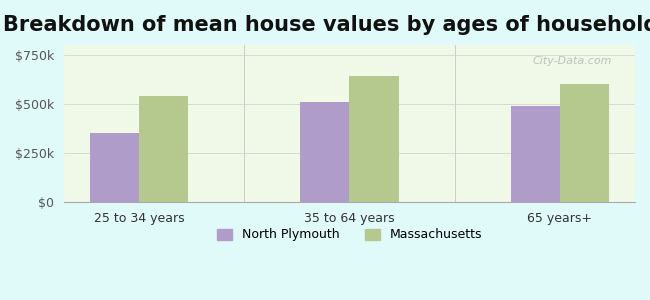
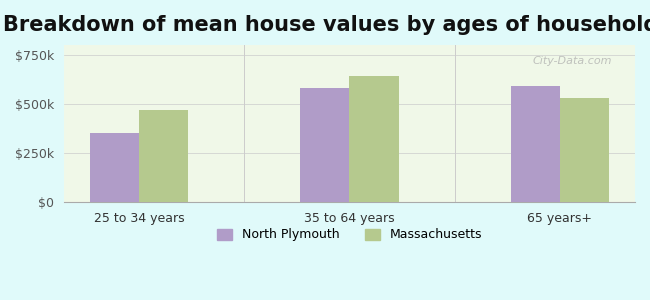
Massachusetts/25 to 34 years: $540k -> $470k
North Plymouth/35 to 64 years: $510k -> $580k
North Plymouth/65 years+: $490k -> $590k
Massachusetts/65 years+: $600k -> $530k
